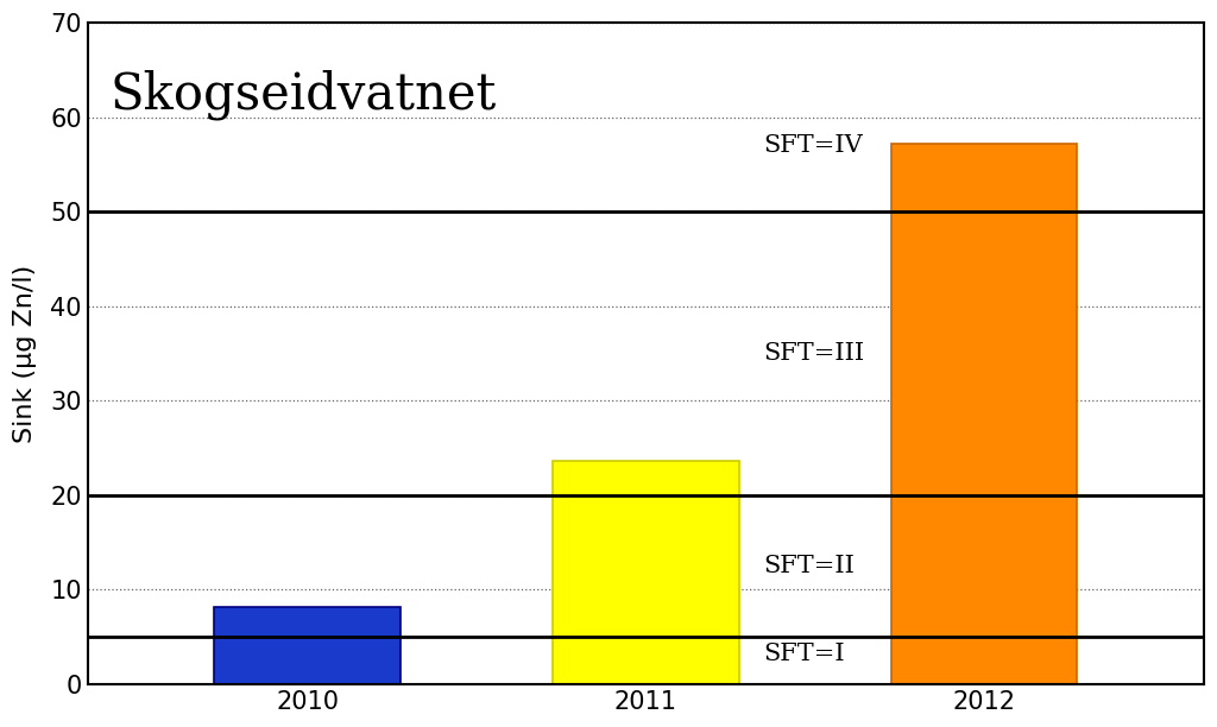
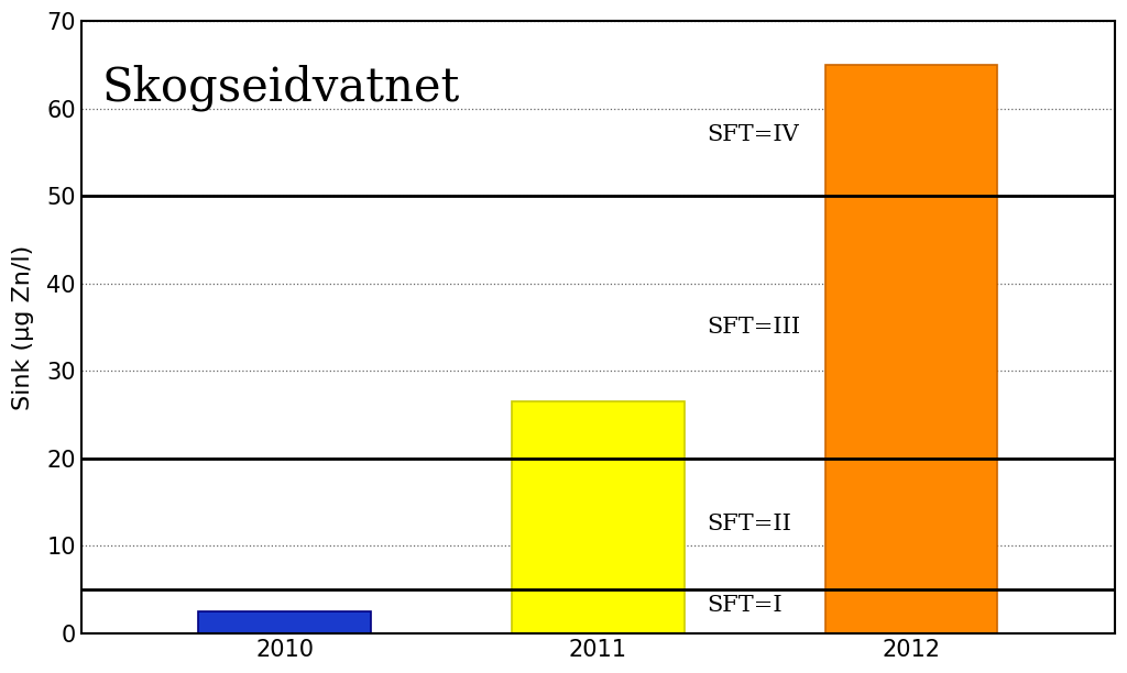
2010: 8.2 -> 2.5
2011: 23.6 -> 26.5
2012: 57.2 -> 65.0
